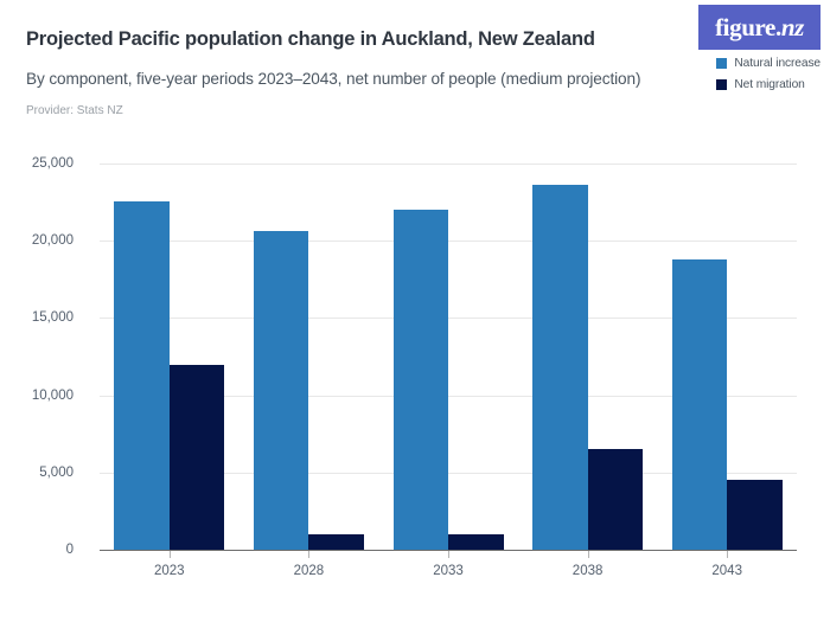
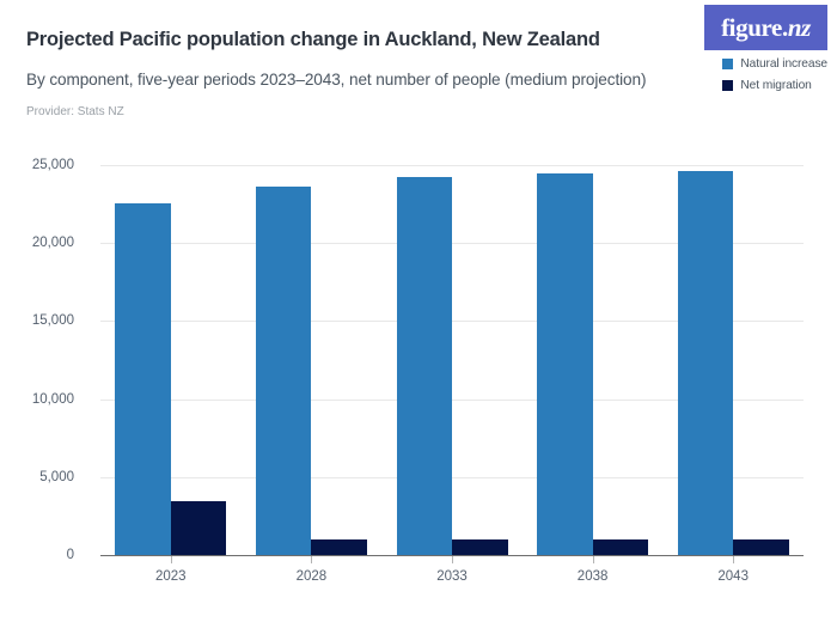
Net migration/2023: 12000 -> 3400
Natural increase/2028: 20600 -> 23600
Natural increase/2033: 22000 -> 24200
Natural increase/2038: 23600 -> 24500
Net migration/2038: 6500 -> 1000
Natural increase/2043: 18800 -> 24600
Net migration/2043: 4500 -> 1000
